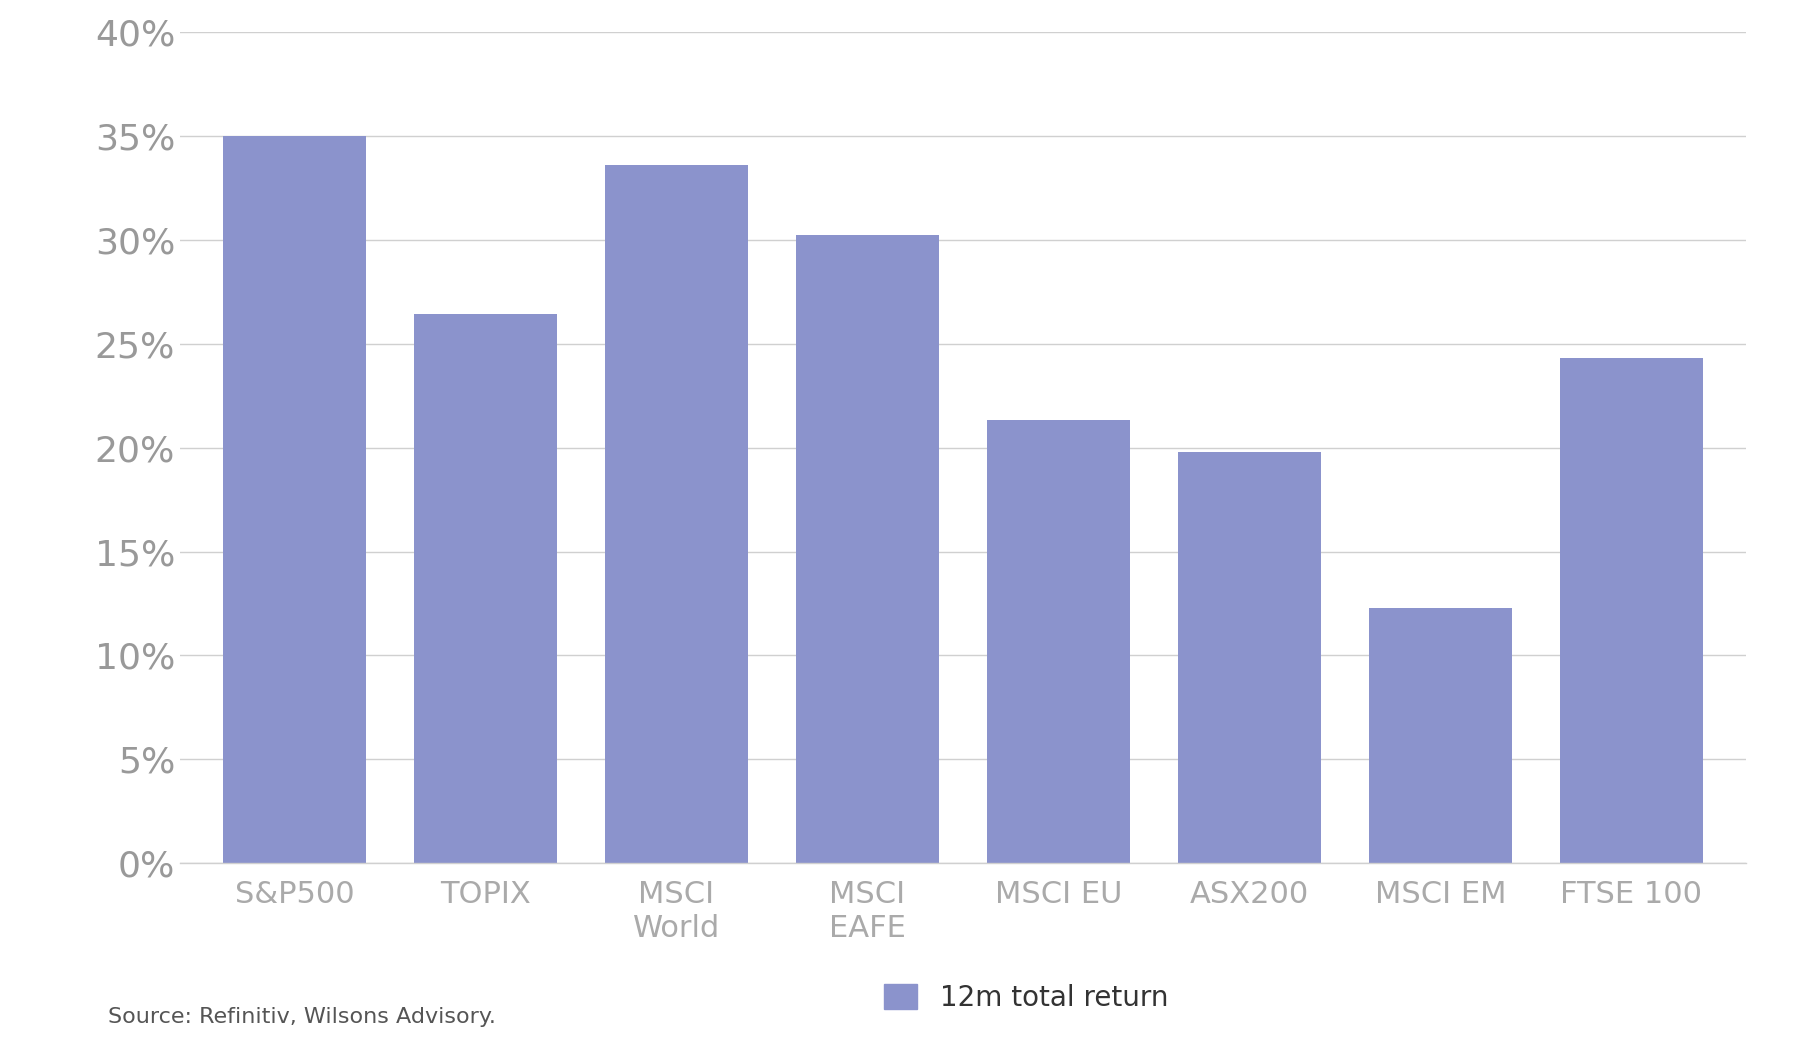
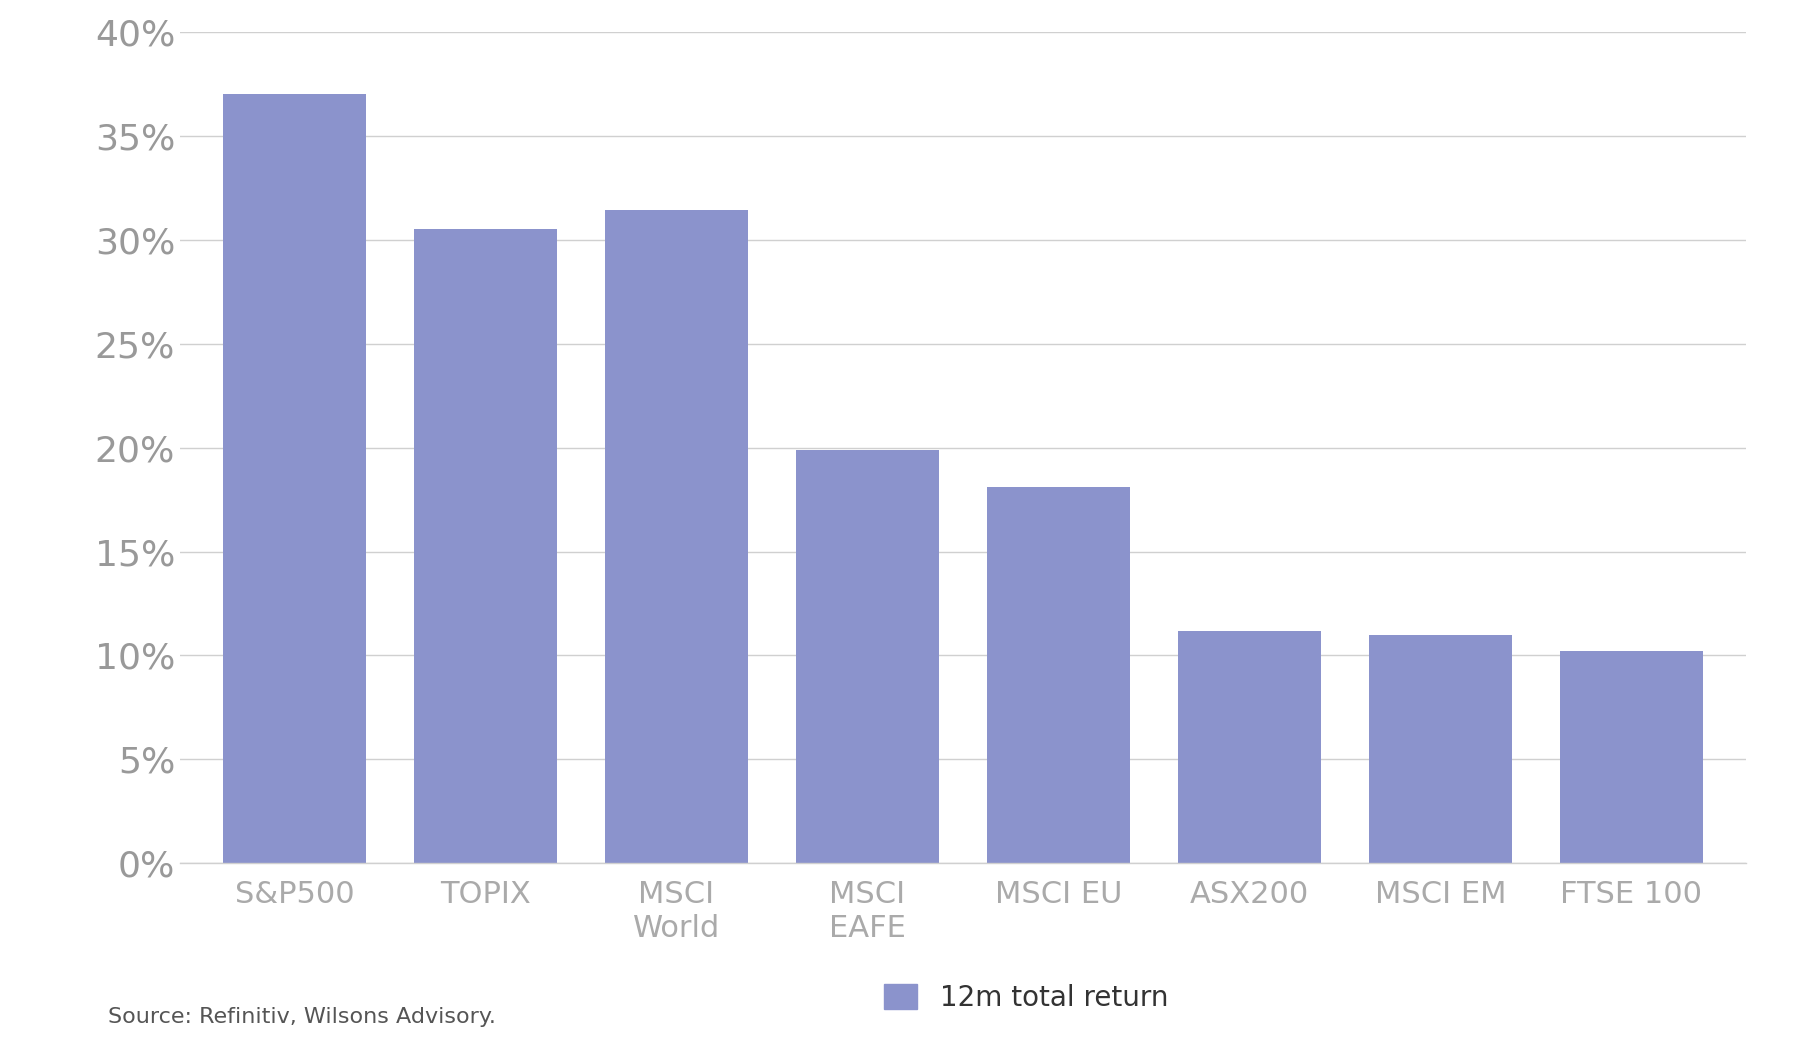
S&P500: 35.0% -> 37.0%
TOPIX: 26.4% -> 30.5%
MSCI World: 33.6% -> 31.4%
MSCI EAFE: 30.2% -> 19.9%
MSCI EU: 21.3% -> 18.1%
ASX200: 19.8% -> 11.2%
MSCI EM: 12.3% -> 11.0%
FTSE 100: 24.3% -> 10.2%
